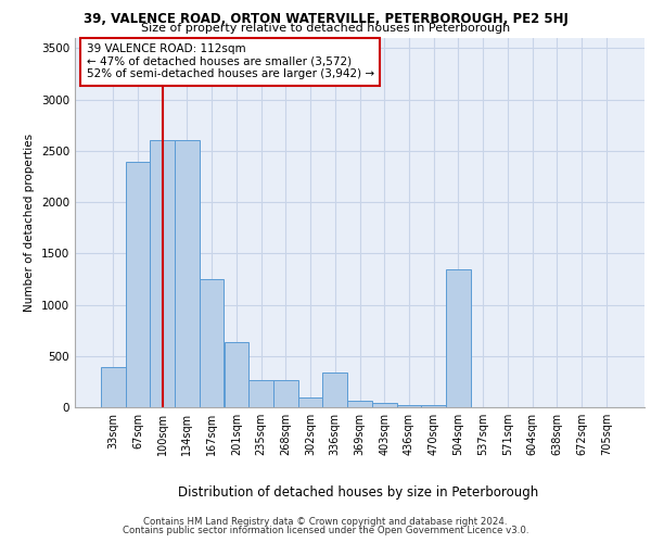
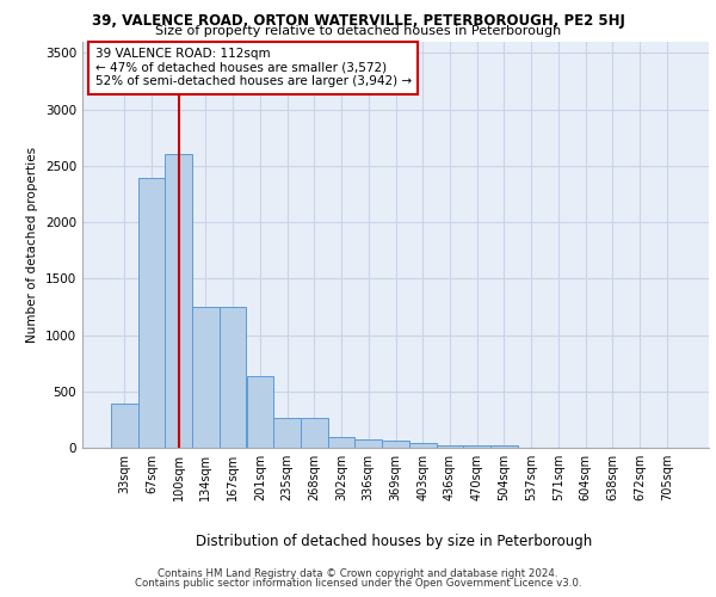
134sqm: 2600 -> 1250
336sqm: 340 -> 70
504sqm: 1340 -> 20
